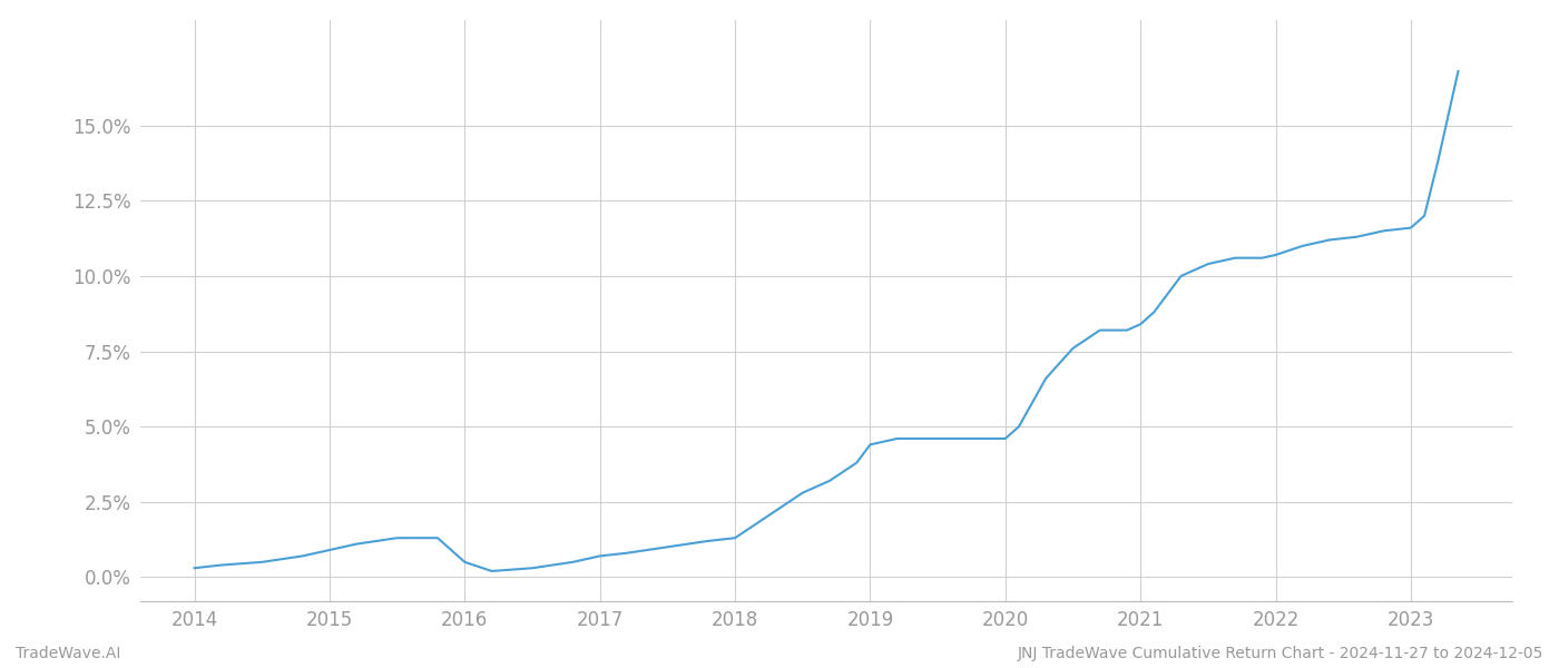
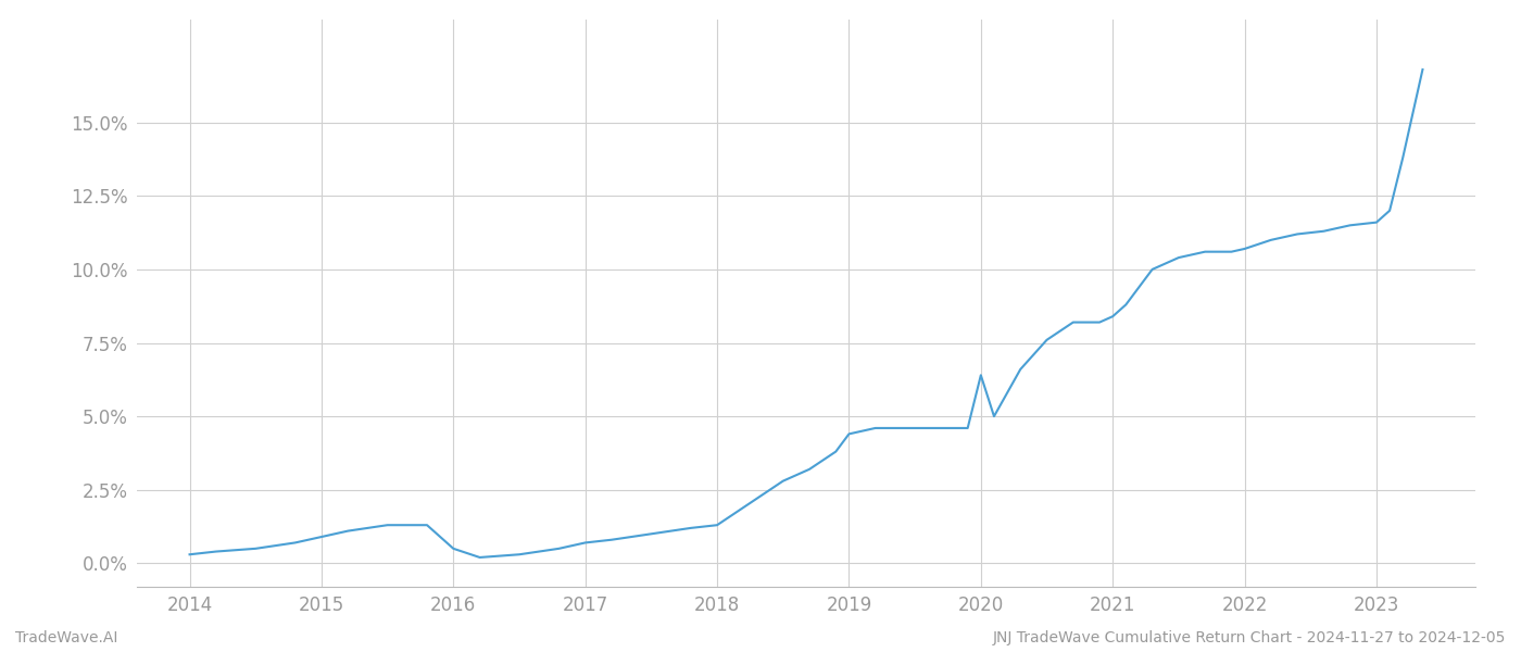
2020: 4.6% -> 6.4%
